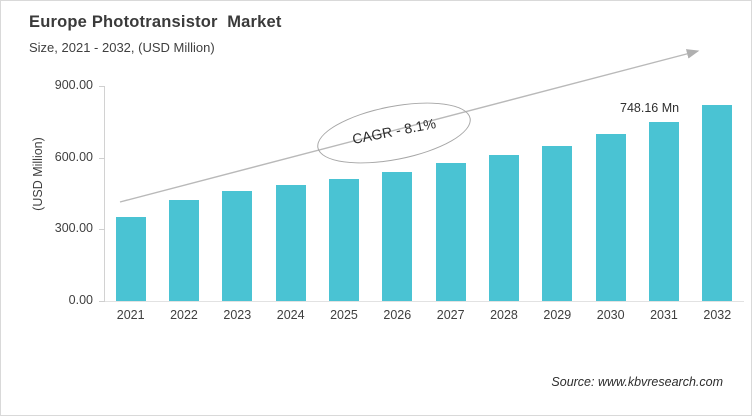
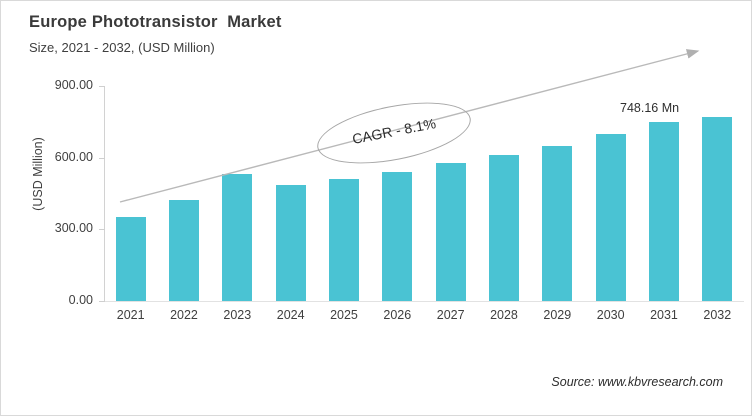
2023: 460 -> 530
2032: 820 -> 770
